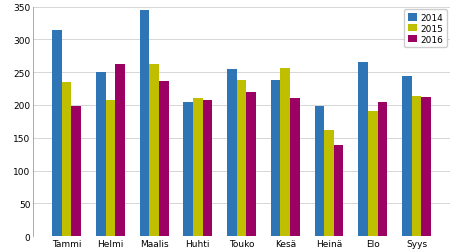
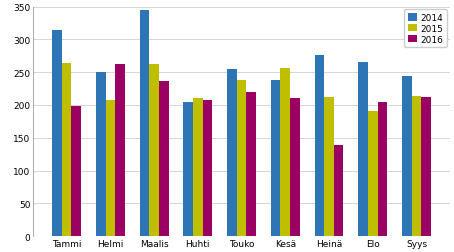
2015/Tammi: 235 -> 264
2014/Heinä: 198 -> 276
2015/Heinä: 162 -> 212
